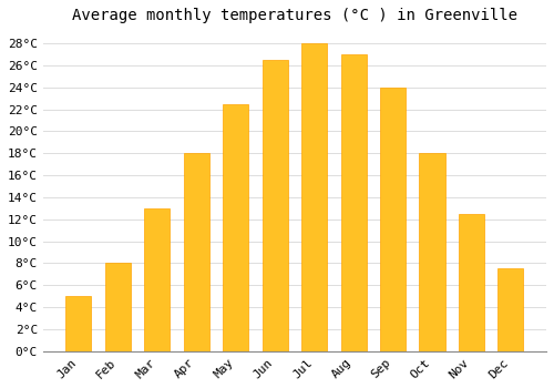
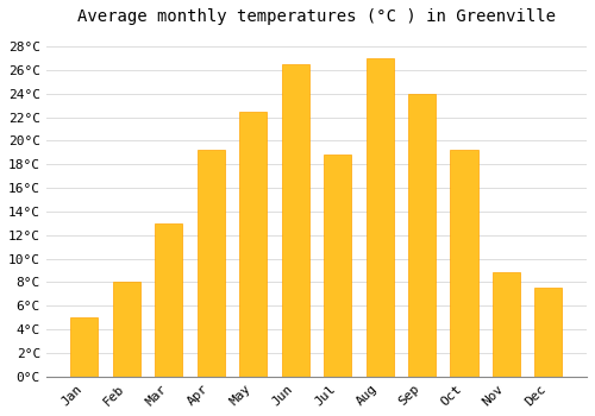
Apr: 18.0°C -> 19.2°C
Jul: 28.0°C -> 18.8°C
Oct: 18.0°C -> 19.2°C
Nov: 12.5°C -> 8.8°C
